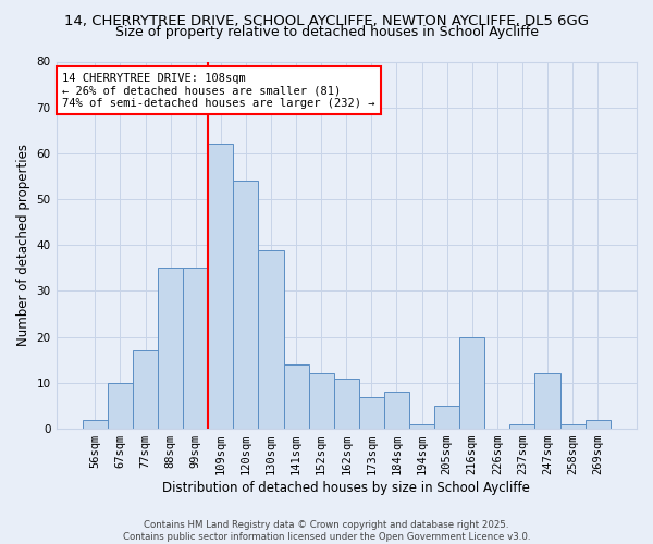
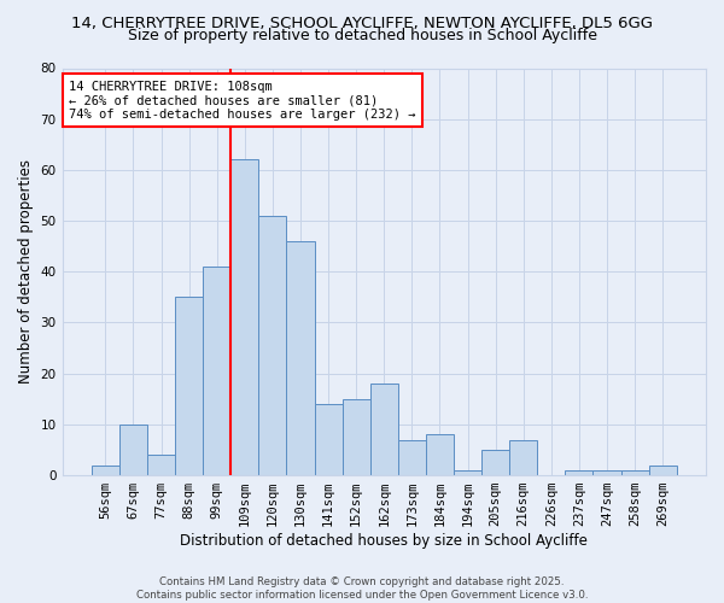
77sqm: 17 -> 4
99sqm: 35 -> 41
120sqm: 54 -> 51
130sqm: 39 -> 46
152sqm: 12 -> 15
162sqm: 11 -> 18
216sqm: 20 -> 7
247sqm: 12 -> 1
